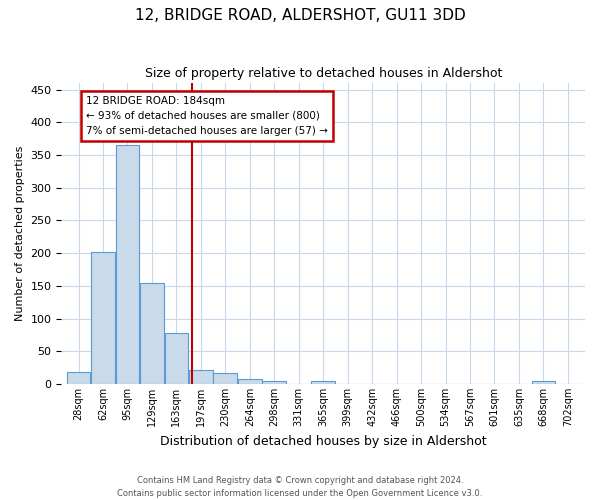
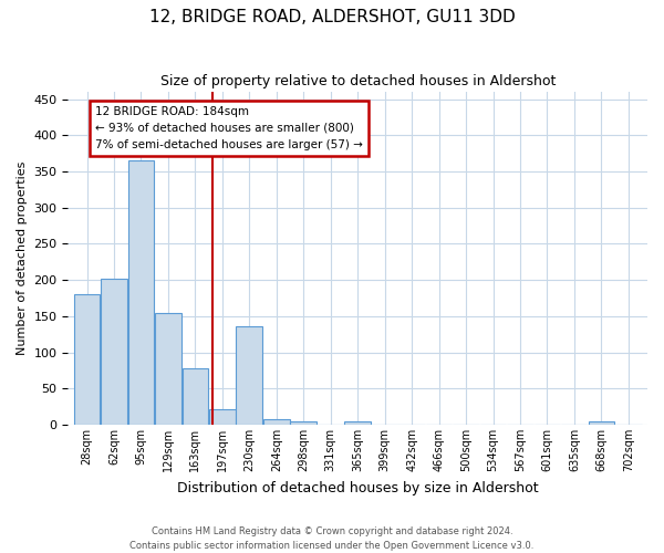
28sqm: 18 -> 180
230sqm: 17 -> 136
